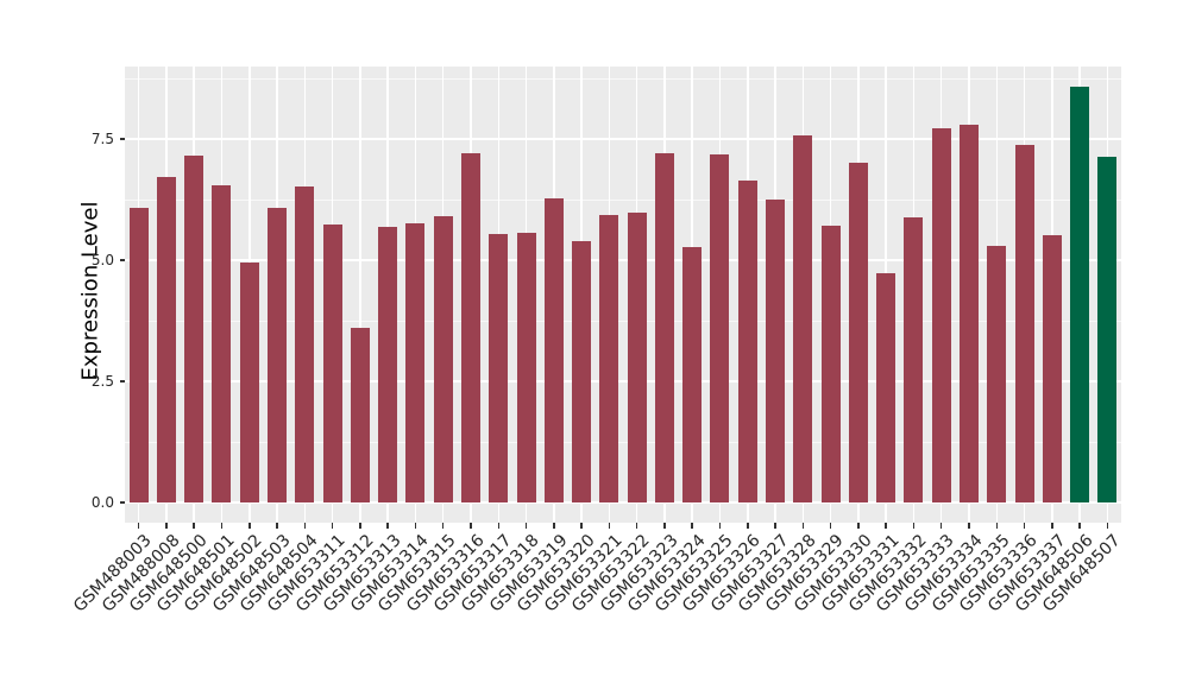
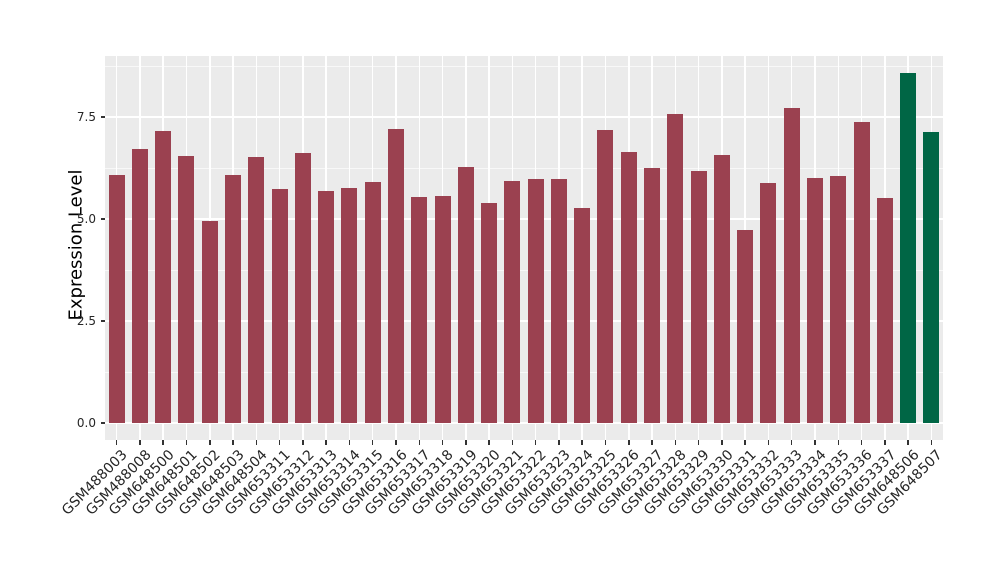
GSM653312: 3.6 -> 6.6
GSM653323: 7.2 -> 6.0
GSM653329: 5.7 -> 6.2
GSM653330: 7.0 -> 6.6
GSM653334: 7.8 -> 6.0
GSM653335: 5.3 -> 6.0
